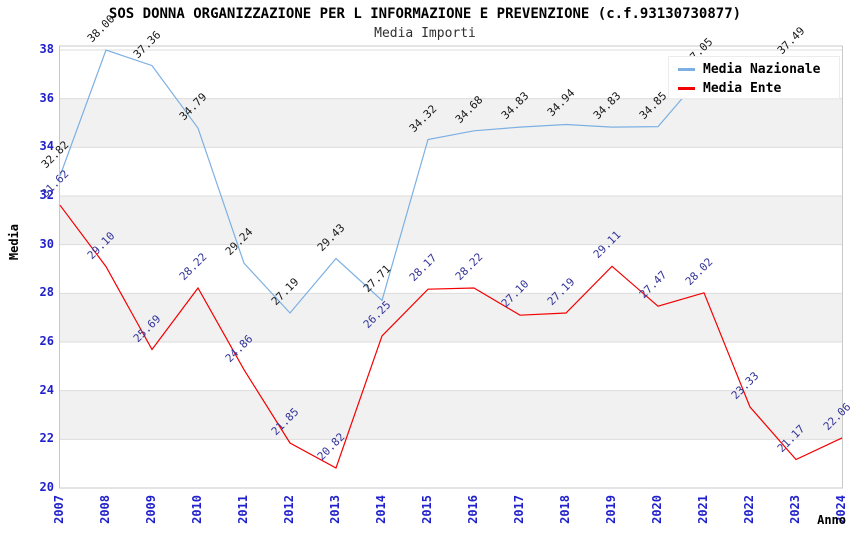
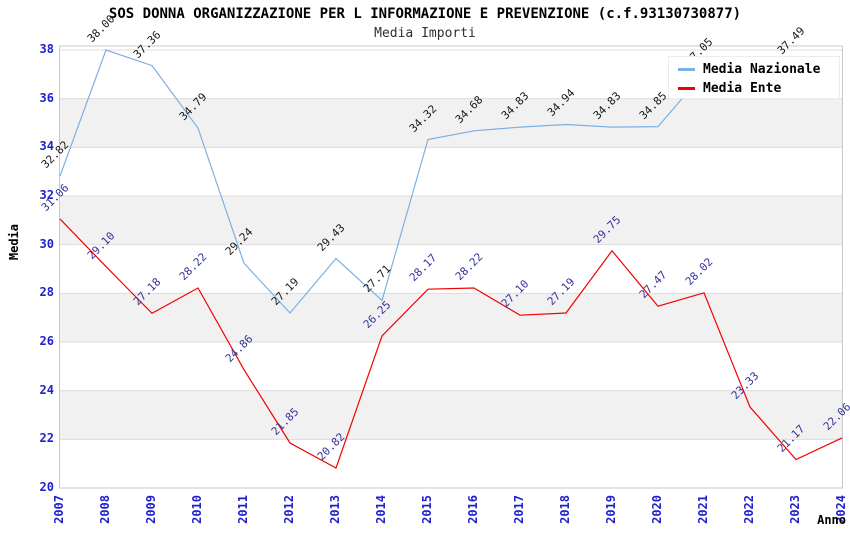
Media Ente/2007: 31.62 -> 31.06
Media Ente/2009: 25.69 -> 27.18
Media Ente/2019: 29.11 -> 29.75
